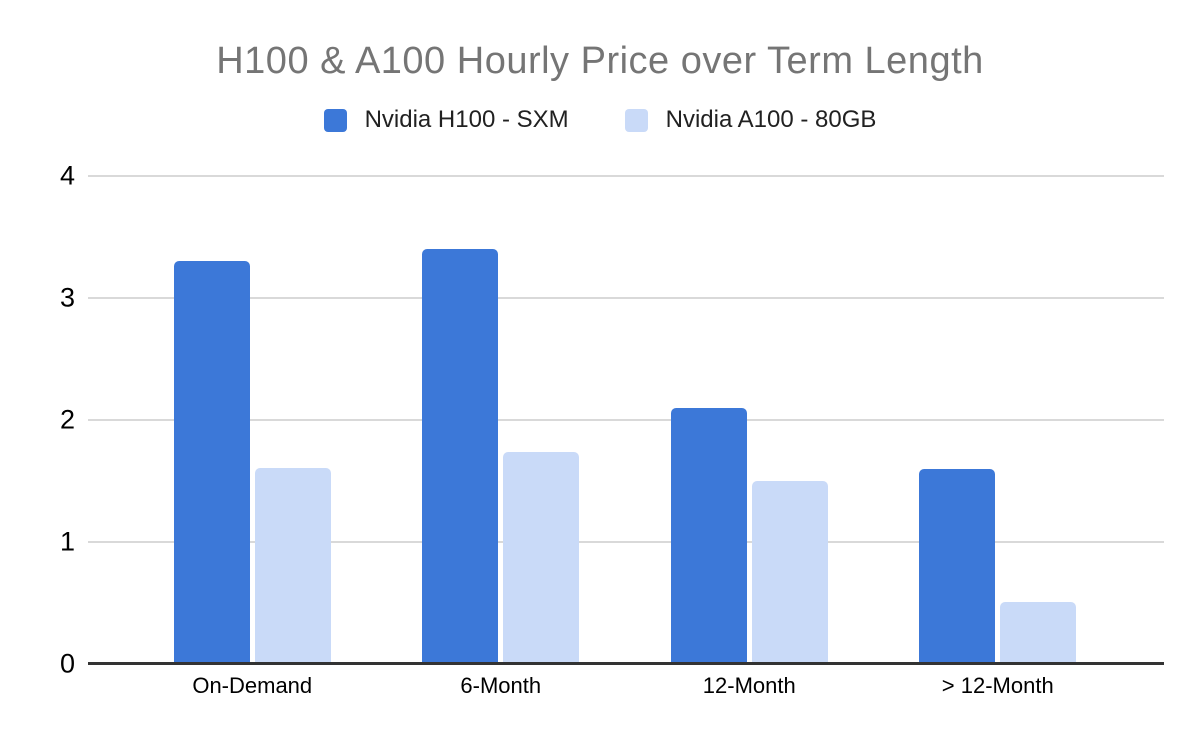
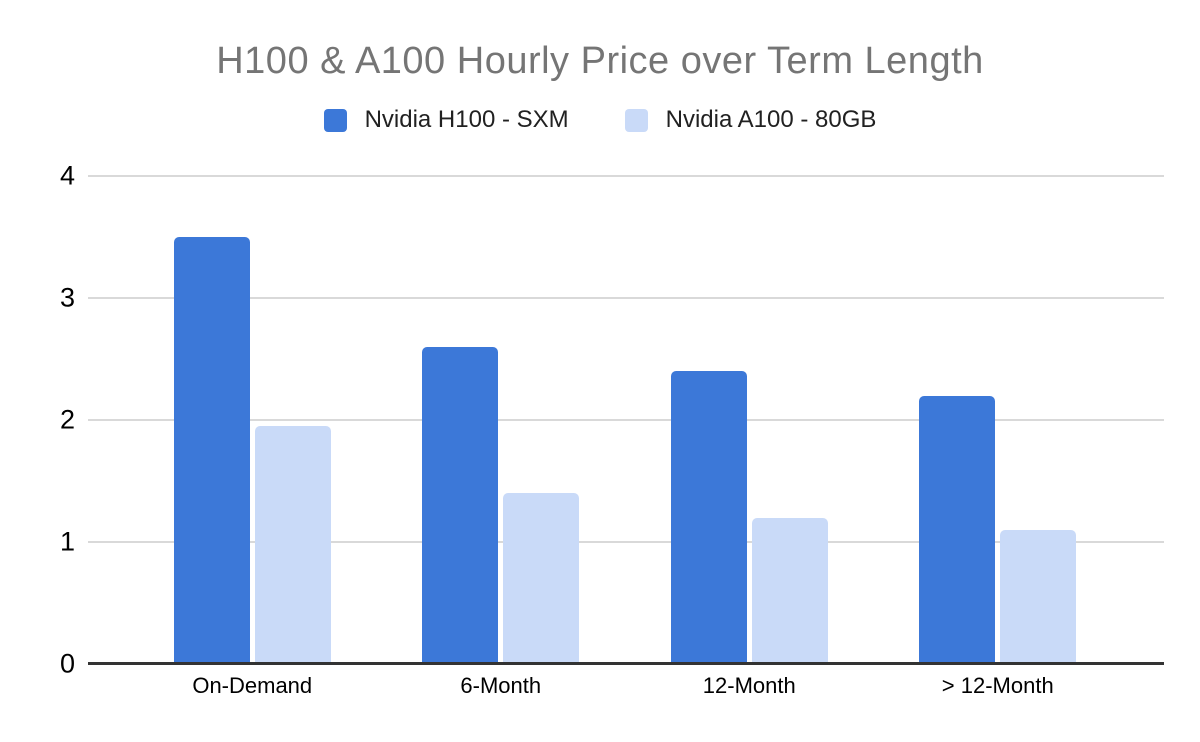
Nvidia H100 - SXM/On-Demand: 3.3 -> 3.5
Nvidia A100 - 80GB/On-Demand: 1.61 -> 1.95
Nvidia H100 - SXM/6-Month: 3.4 -> 2.6
Nvidia A100 - 80GB/6-Month: 1.74 -> 1.40
Nvidia H100 - SXM/12-Month: 2.1 -> 2.4
Nvidia A100 - 80GB/12-Month: 1.50 -> 1.20
Nvidia H100 - SXM/> 12-Month: 1.6 -> 2.2
Nvidia A100 - 80GB/> 12-Month: 0.51 -> 1.10
